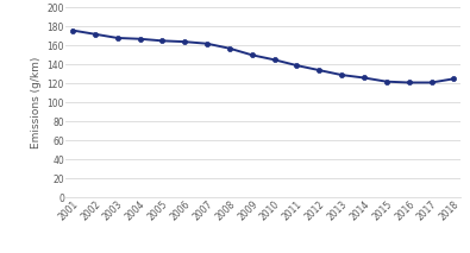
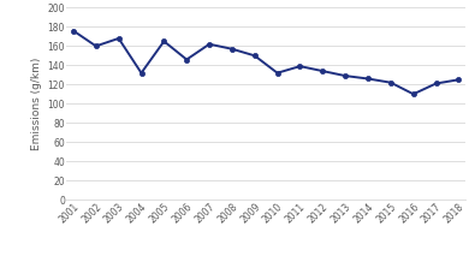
2002: 172 -> 160
2004: 167 -> 132
2006: 164 -> 146
2010: 145 -> 132
2016: 121 -> 110
